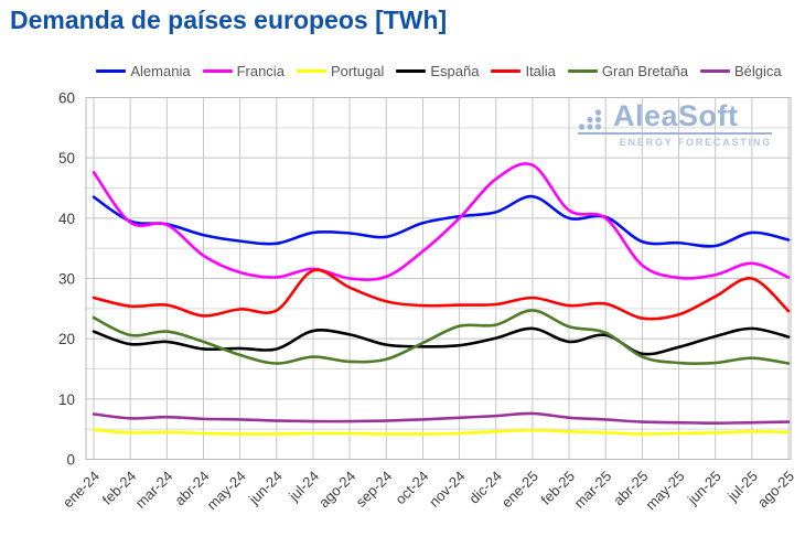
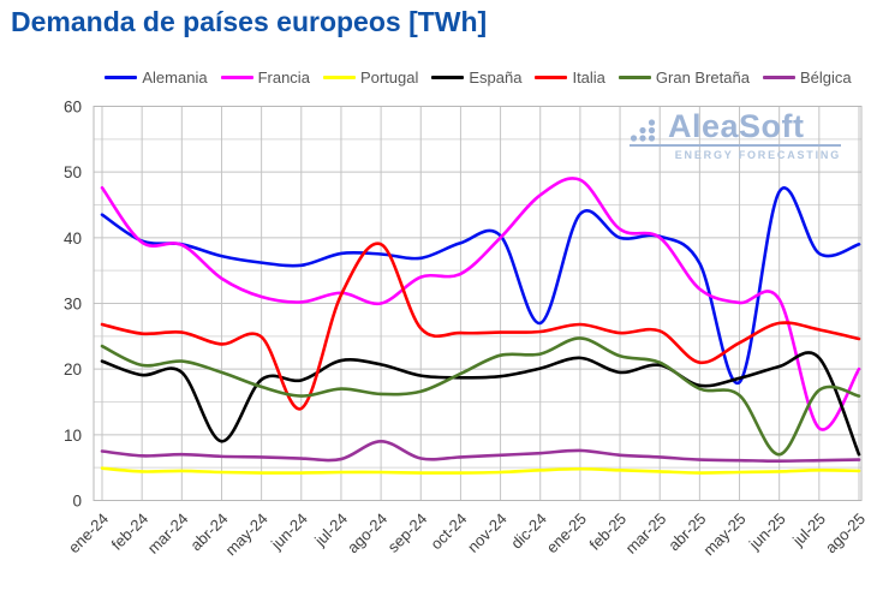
España/abr-24: 18 -> 9
Italia/jun-24: 25 -> 14
Italia/ago-24: 28 -> 39
Bélgica/ago-24: 6 -> 9
Francia/sep-24: 30 -> 34
Alemania/dic-24: 41 -> 27
Italia/abr-25: 23 -> 21
Alemania/may-25: 36 -> 18
Alemania/jun-25: 35 -> 47
Gran Bretaña/jun-25: 16 -> 7
Francia/jul-25: 32 -> 11
Italia/jul-25: 30 -> 26
Alemania/ago-25: 36 -> 39
Francia/ago-25: 30 -> 20
España/ago-25: 20 -> 7
